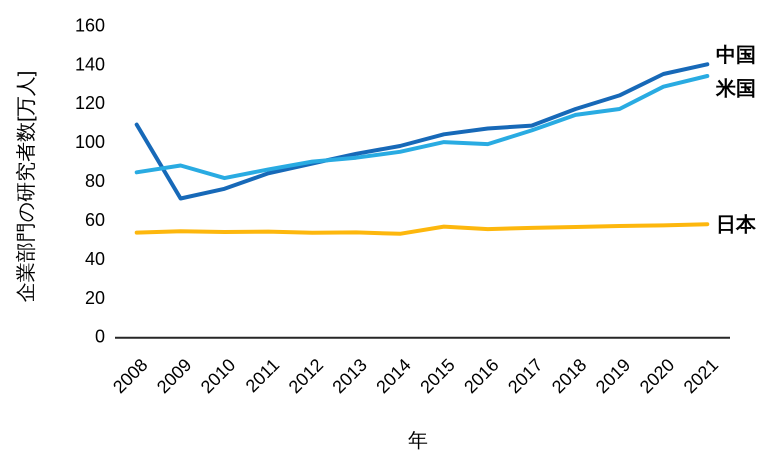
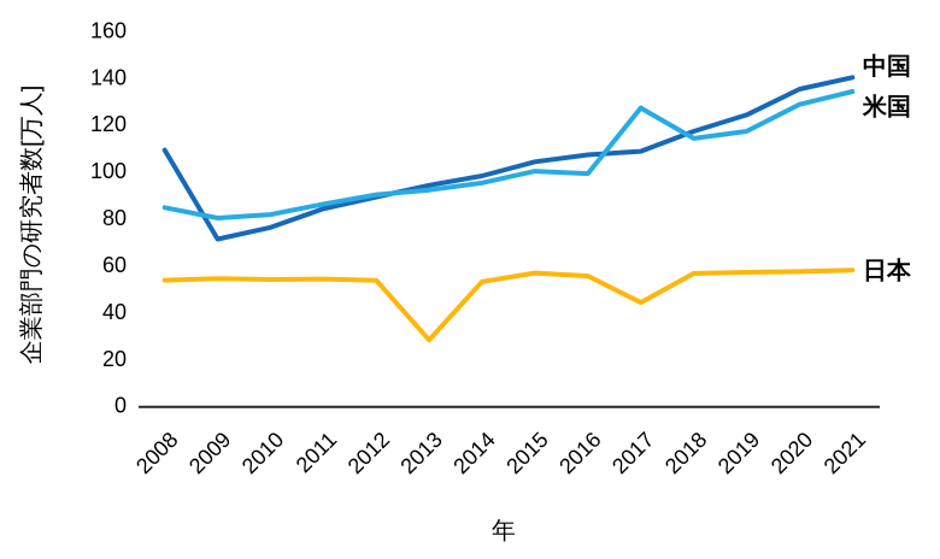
米国/2009: 88 -> 80
日本/2013: 54 -> 28
米国/2017: 106 -> 127
日本/2017: 56 -> 44
